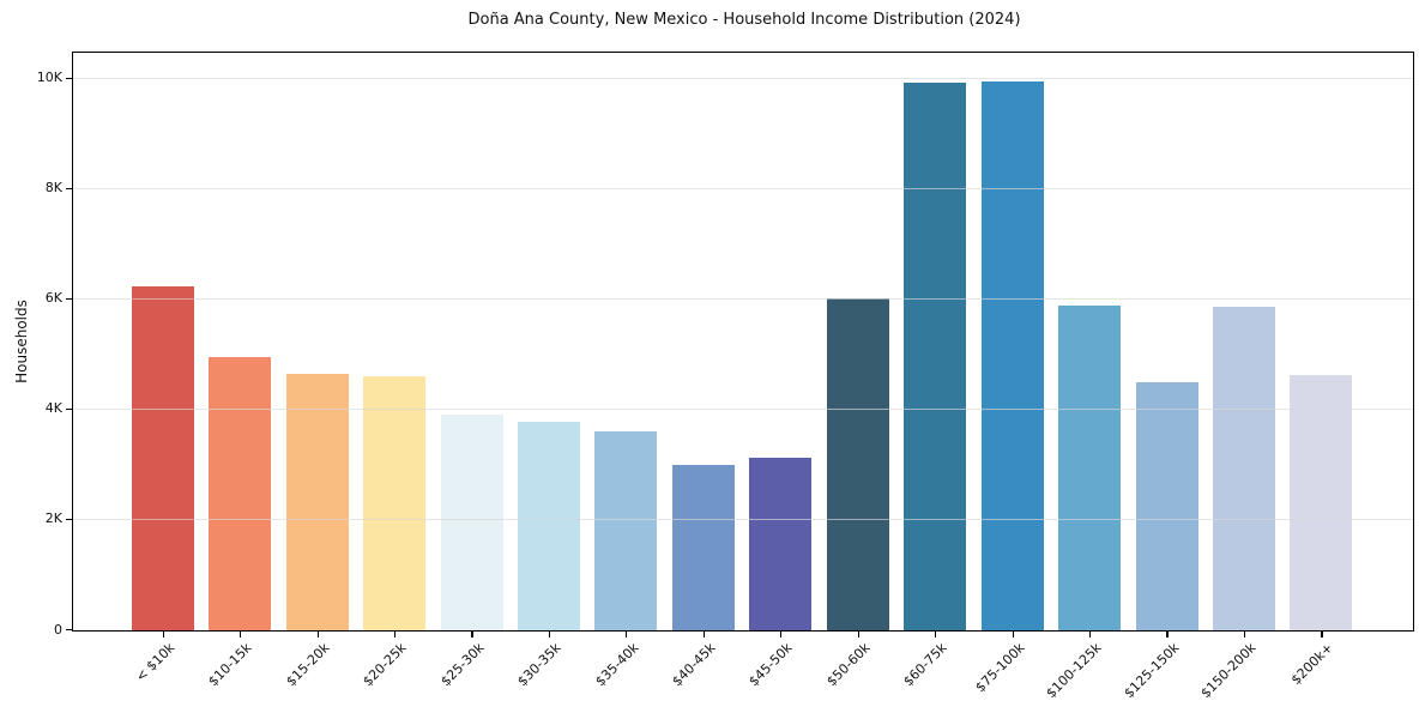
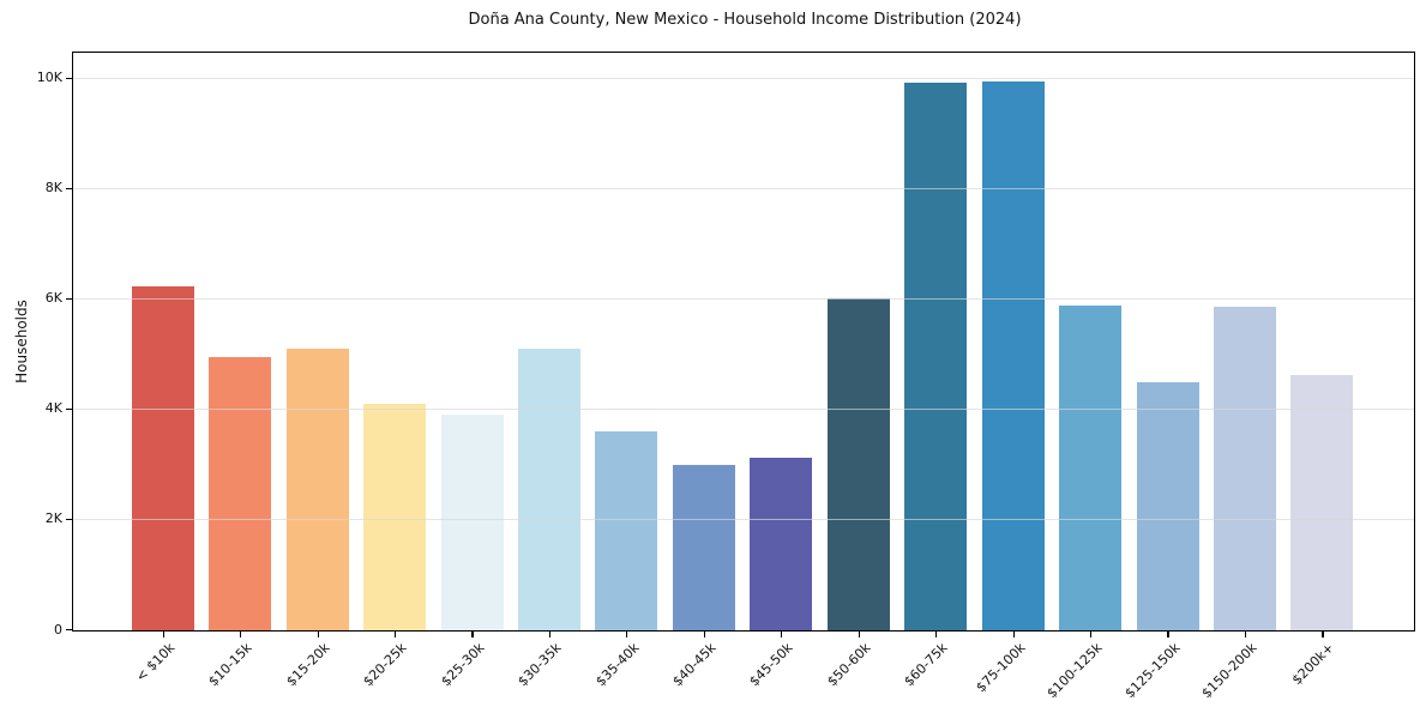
$15-20k: 4.6K -> 5.1K
$20-25k: 4.6K -> 4.1K
$30-35k: 3.8K -> 5.1K
